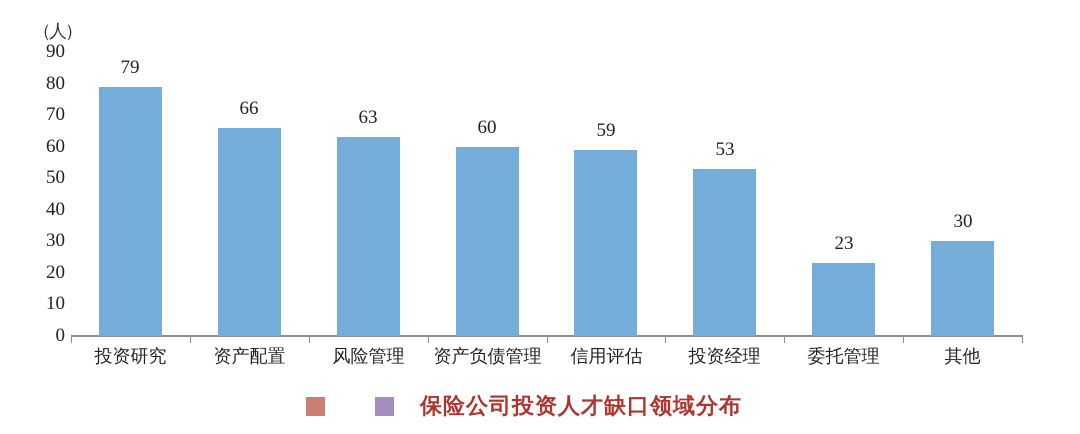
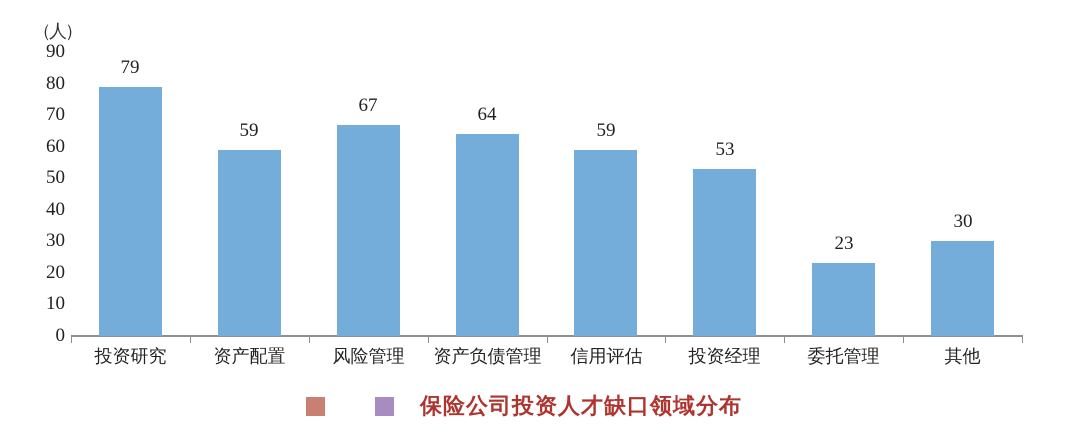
资产配置: 66 -> 59
风险管理: 63 -> 67
资产负债管理: 60 -> 64
